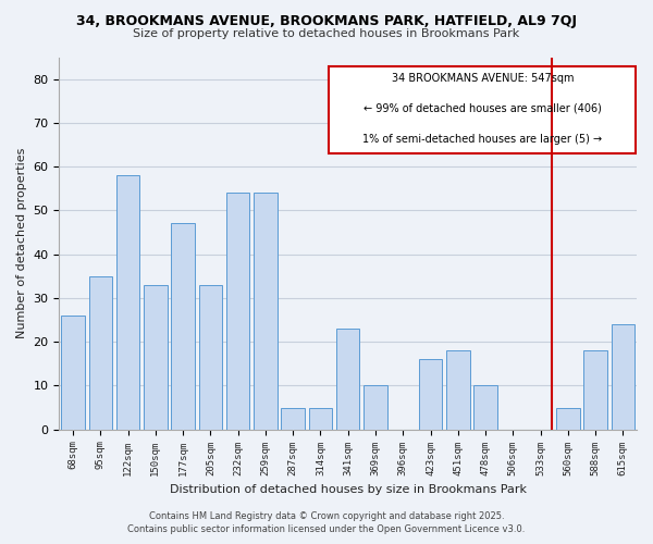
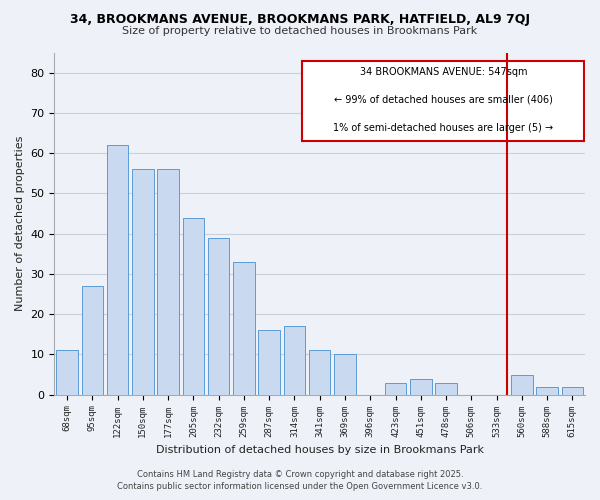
68sqm: 26 -> 11
95sqm: 35 -> 27
122sqm: 58 -> 62
150sqm: 33 -> 56
177sqm: 47 -> 56
205sqm: 33 -> 44
232sqm: 54 -> 39
259sqm: 54 -> 33
287sqm: 5 -> 16
314sqm: 5 -> 17
341sqm: 23 -> 11
423sqm: 16 -> 3
451sqm: 18 -> 4
478sqm: 10 -> 3
588sqm: 18 -> 2
615sqm: 24 -> 2
